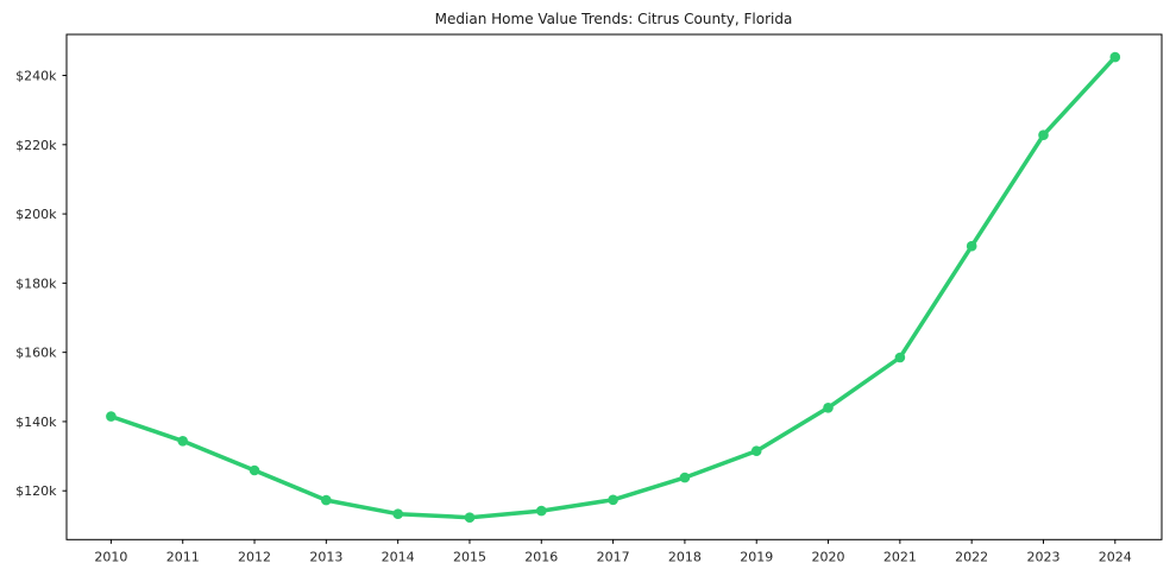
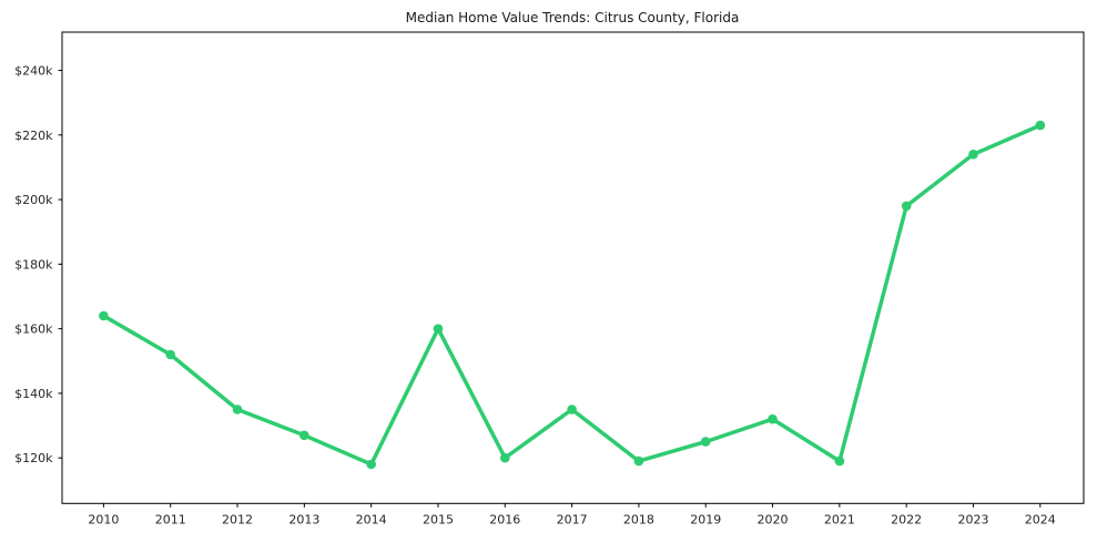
2010: $142k -> $164k
2011: $134k -> $152k
2012: $126k -> $135k
2013: $117k -> $127k
2014: $113k -> $118k
2015: $112k -> $160k
2016: $114k -> $120k
2017: $117k -> $135k
2018: $124k -> $119k
2019: $132k -> $125k
2020: $144k -> $132k
2021: $158k -> $119k
2022: $191k -> $198k
2023: $223k -> $214k
2024: $245k -> $223k
